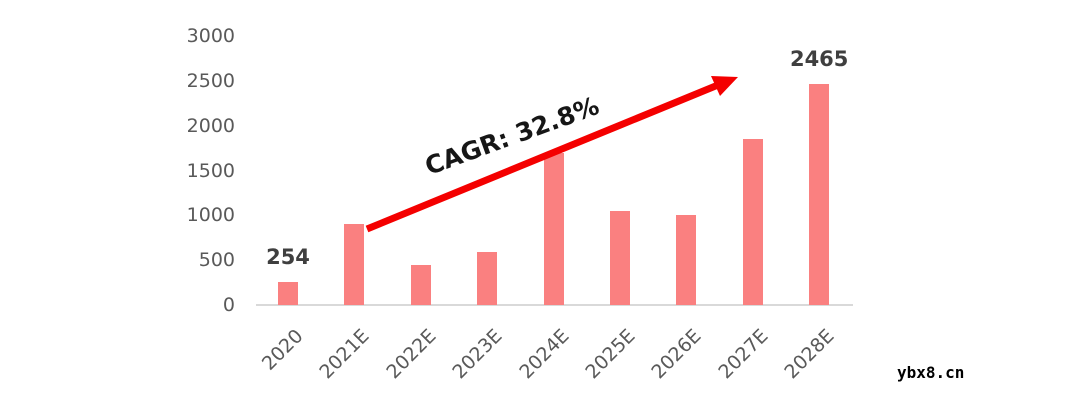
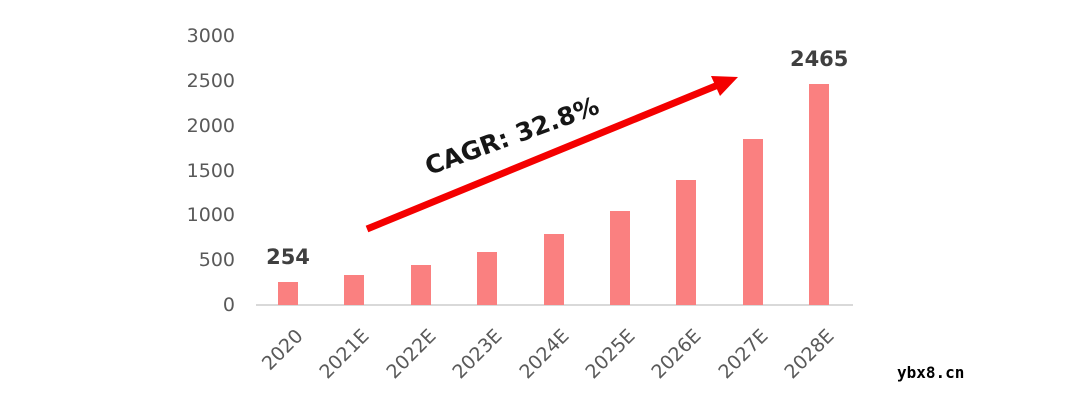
2021E: 900 -> 300
2024E: 1700 -> 800
2026E: 1000 -> 1400
